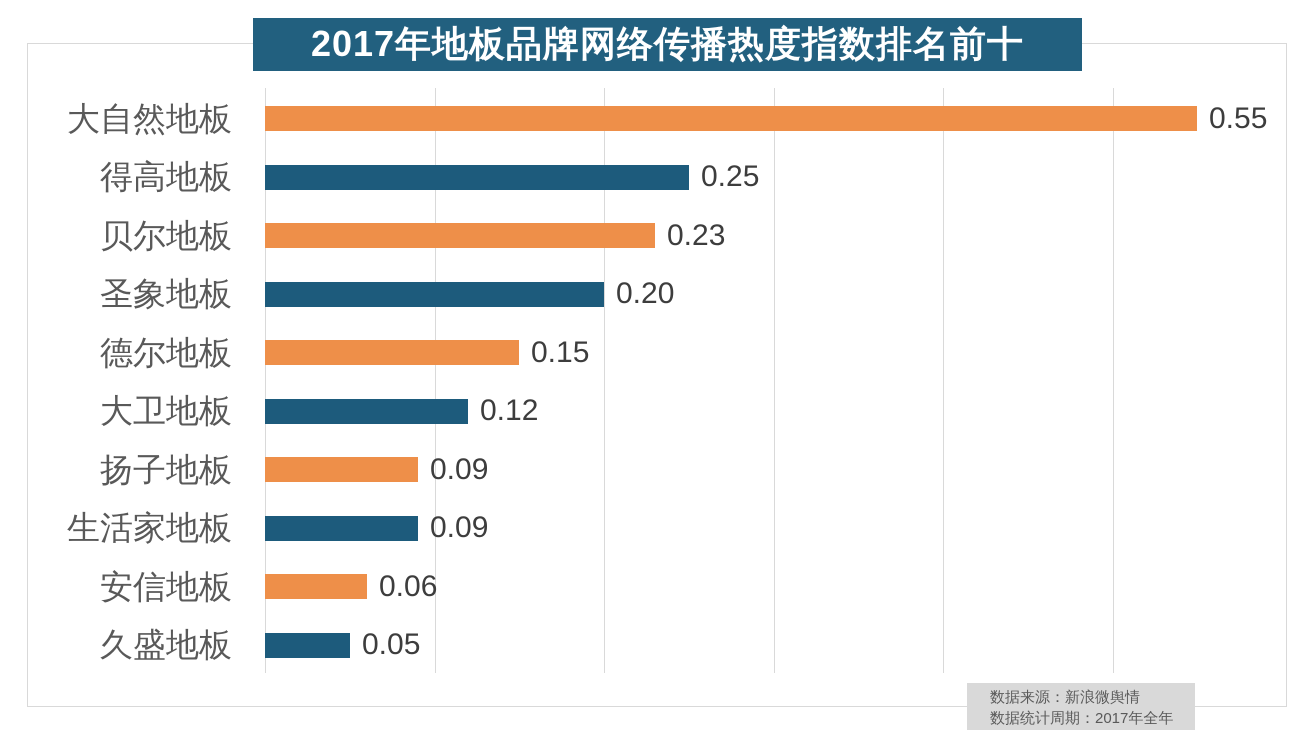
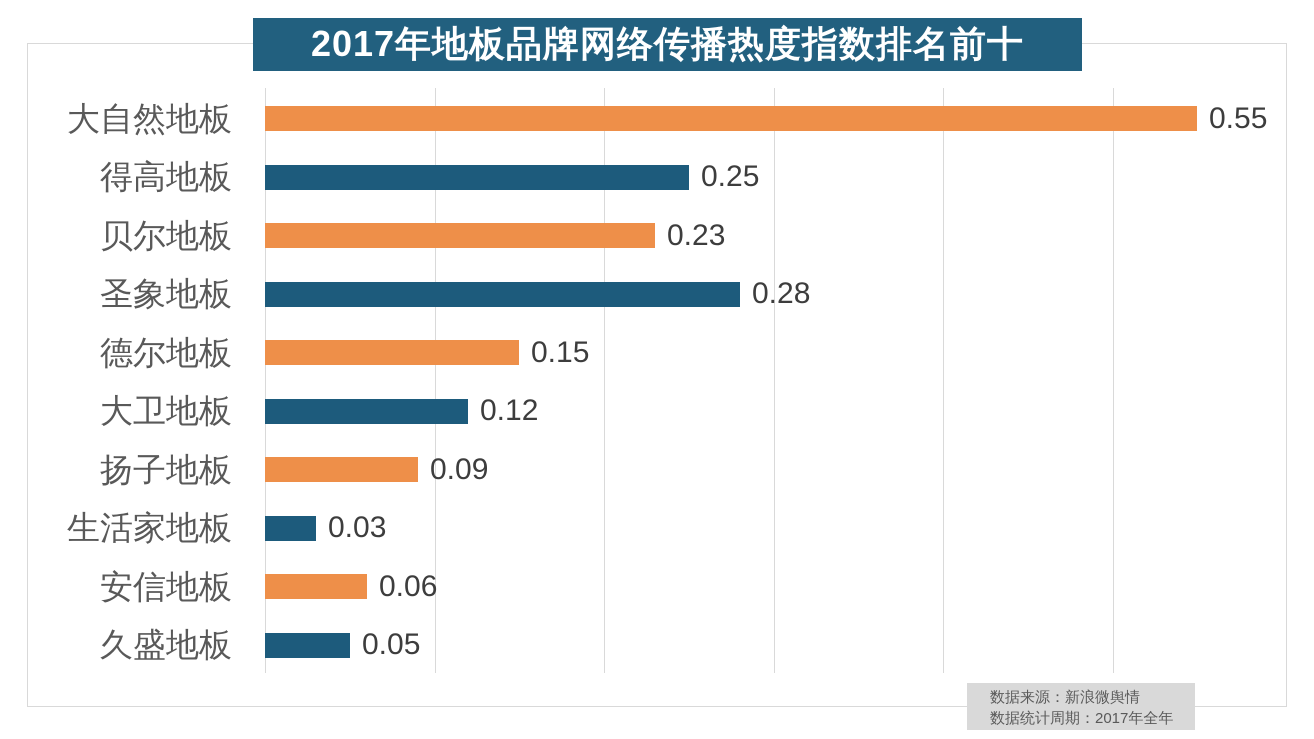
圣象地板: 0.20 -> 0.28
生活家地板: 0.09 -> 0.03
